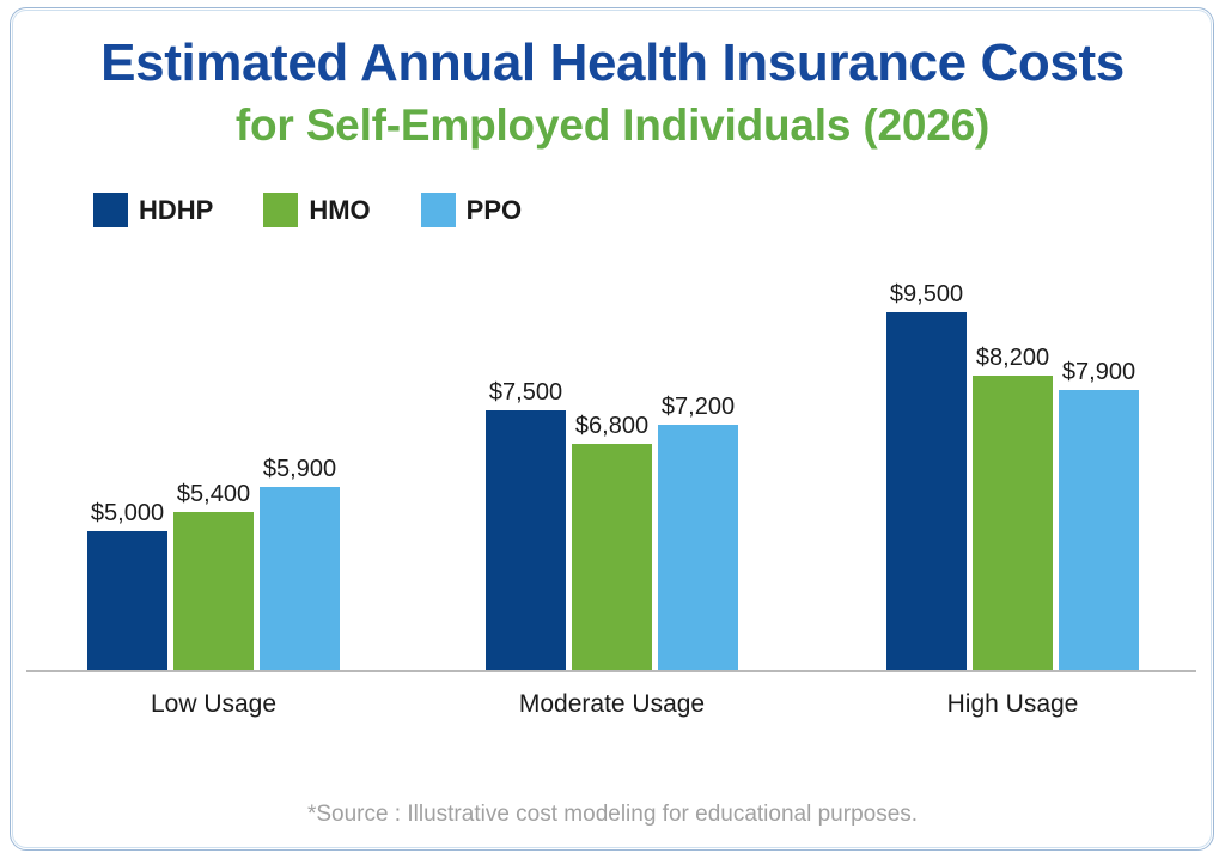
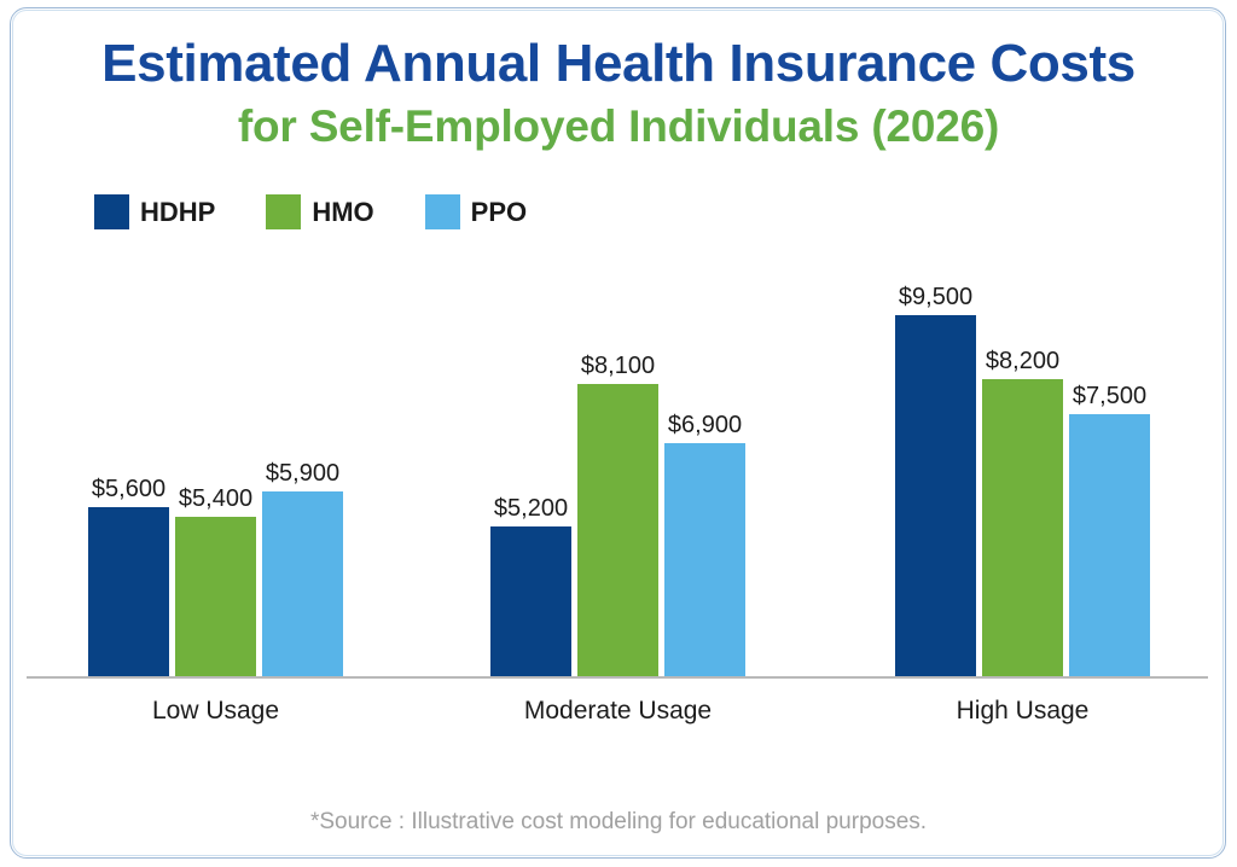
HDHP/Low Usage: $5,000 -> $5,600
HDHP/Moderate Usage: $7,500 -> $5,200
HMO/Moderate Usage: $6,800 -> $8,100
PPO/Moderate Usage: $7,200 -> $6,900
PPO/High Usage: $7,900 -> $7,500
